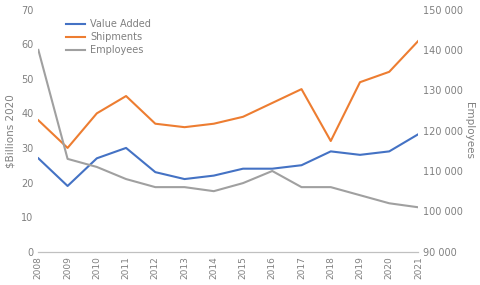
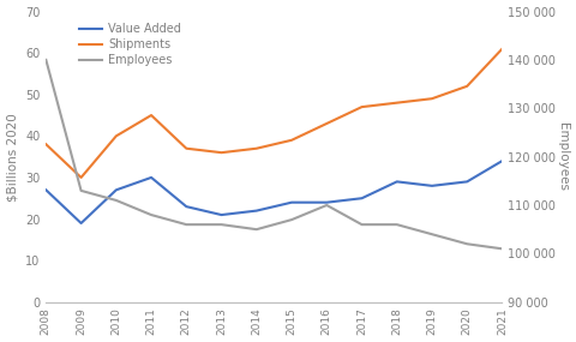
Shipments/2018: 32 -> 48
